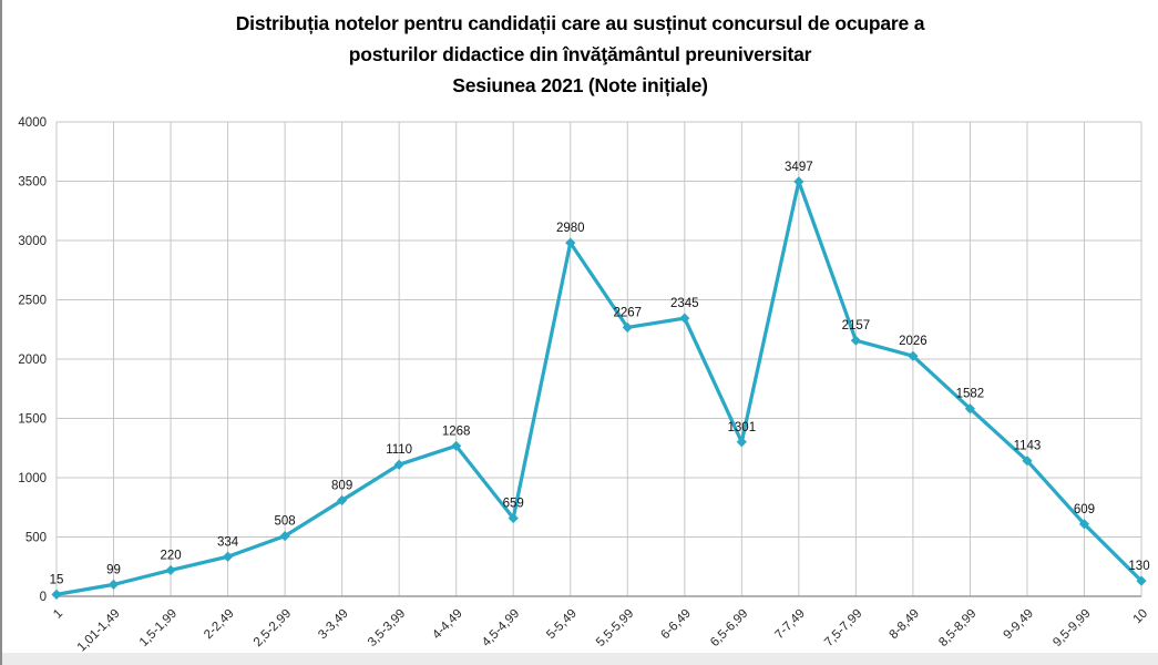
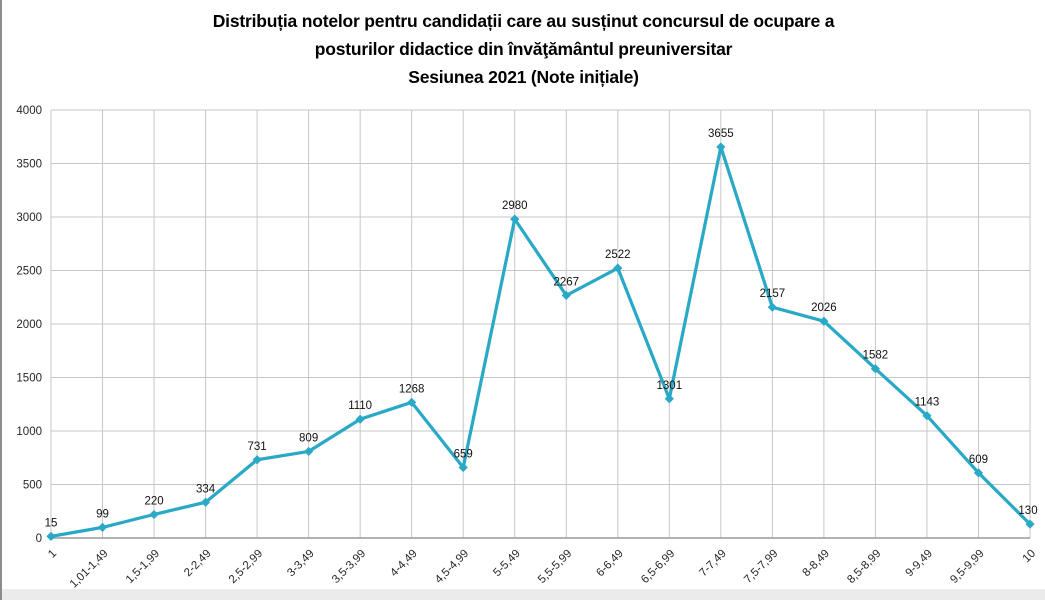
2,5-2,99: 508 -> 731
6-6,49: 2345 -> 2522
7-7,49: 3497 -> 3655
